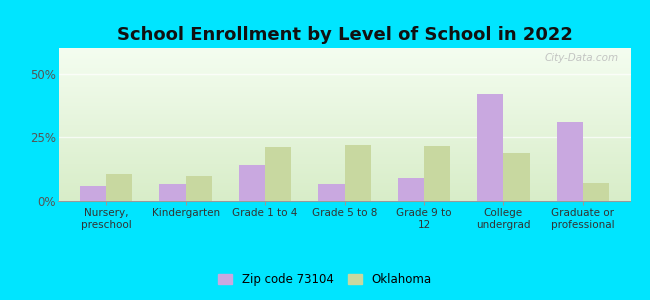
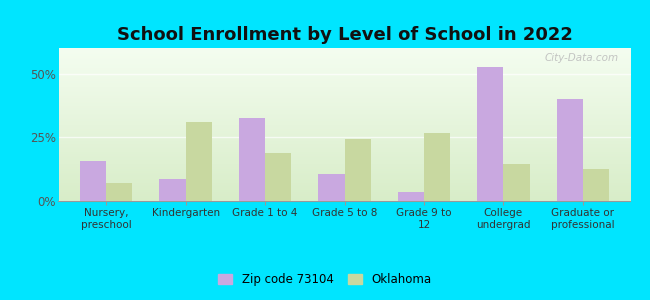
Zip code 73104/Nursery, preschool: 6.0% -> 15.5%
Oklahoma/Nursery, preschool: 10.5% -> 7.0%
Zip code 73104/Kindergarten: 6.5% -> 8.5%
Oklahoma/Kindergarten: 10.0% -> 31.0%
Zip code 73104/Grade 1 to 4: 14.0% -> 32.5%
Oklahoma/Grade 1 to 4: 21.0% -> 19.0%
Zip code 73104/Grade 5 to 8: 6.5% -> 10.5%
Oklahoma/Grade 5 to 8: 22.0% -> 24.5%
Zip code 73104/Grade 9 to 12: 9.0% -> 3.5%
Oklahoma/Grade 9 to 12: 21.5% -> 26.5%
Zip code 73104/College undergrad: 42.0% -> 52.5%
Oklahoma/College undergrad: 19.0% -> 14.5%
Zip code 73104/Graduate or professional: 31.0% -> 40.0%
Oklahoma/Graduate or professional: 7.0% -> 12.5%
